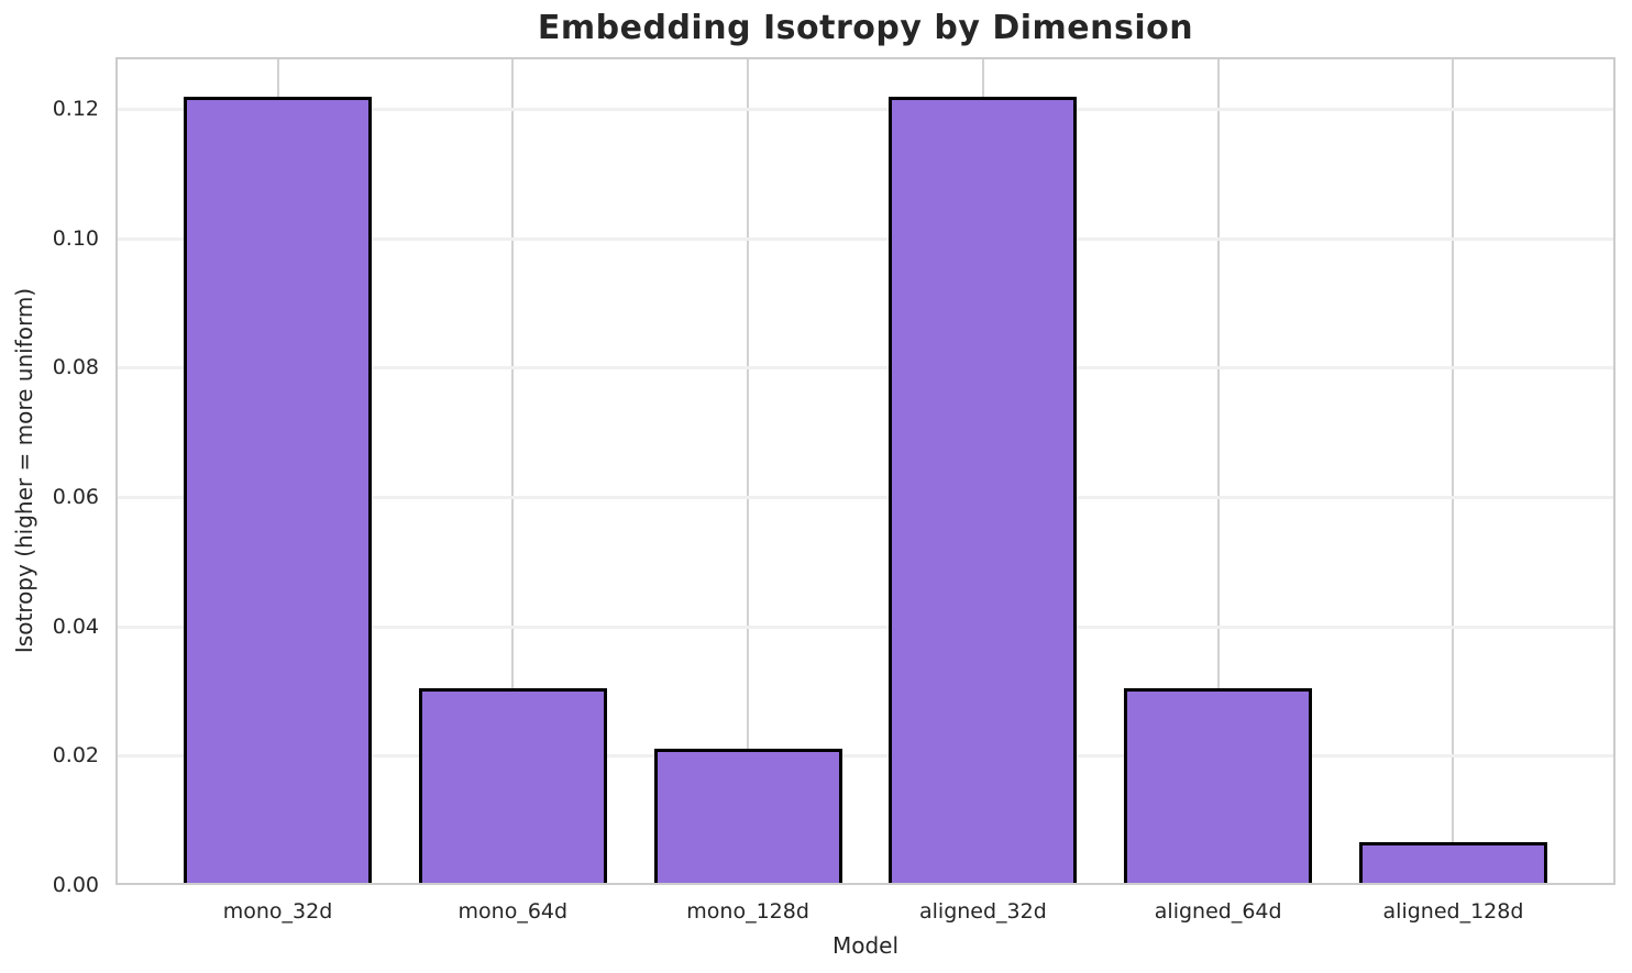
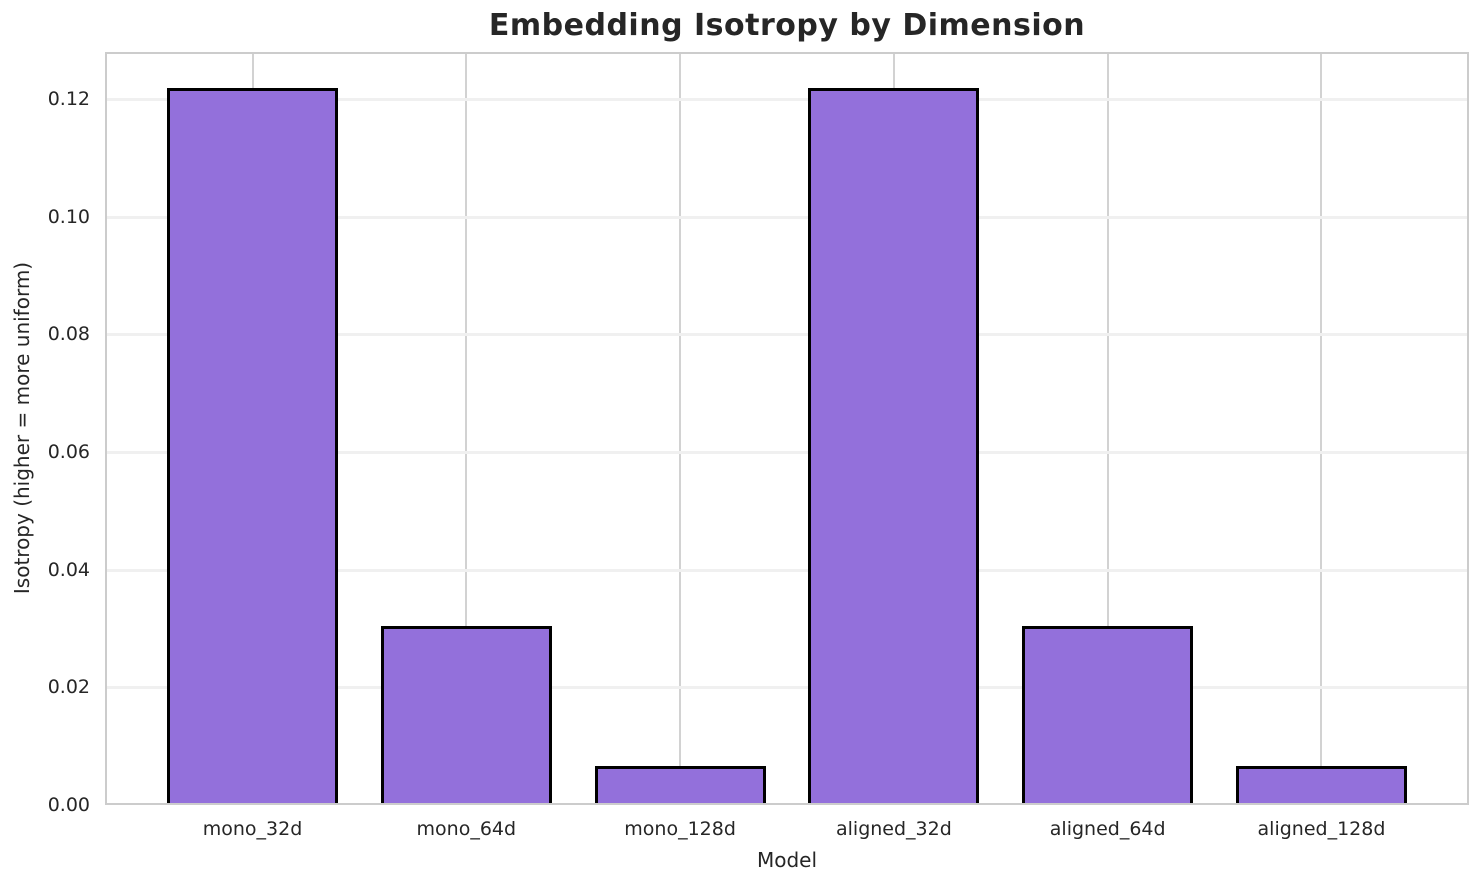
mono_128d: 0.021 -> 0.007
